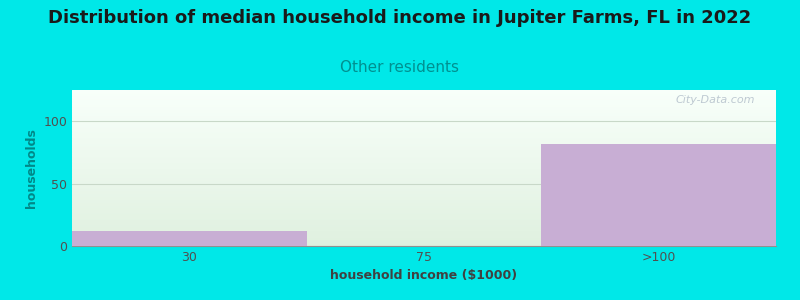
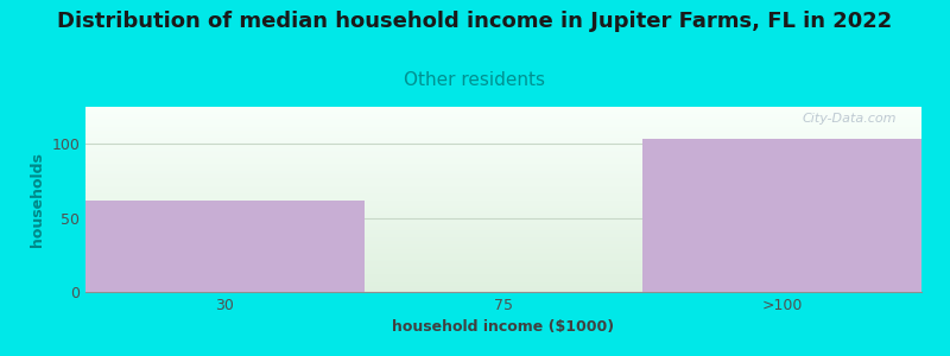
30: 12 -> 62
>100: 82 -> 103
